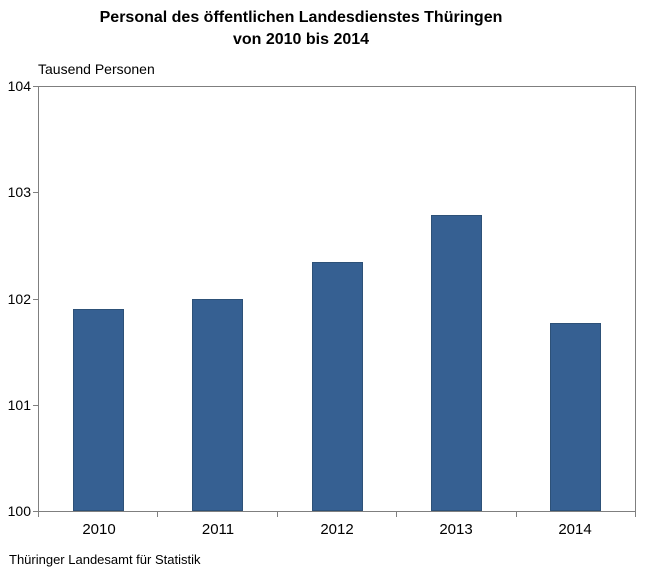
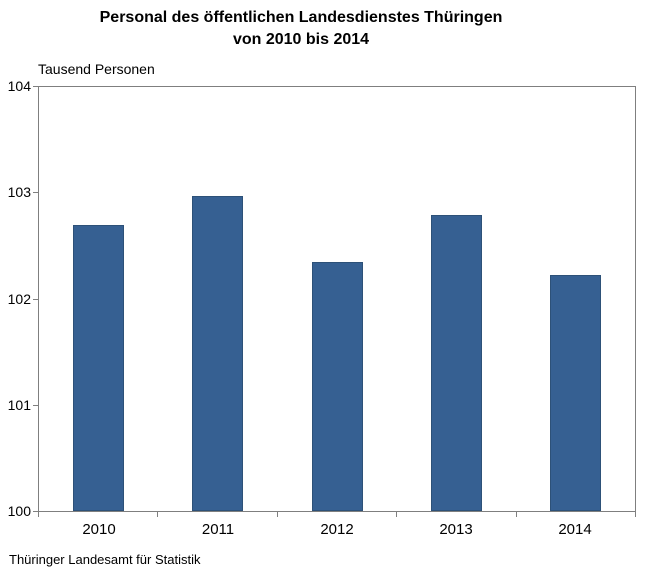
2010: 101.91 -> 102.70
2011: 102.00 -> 102.97
2014: 101.77 -> 102.23
